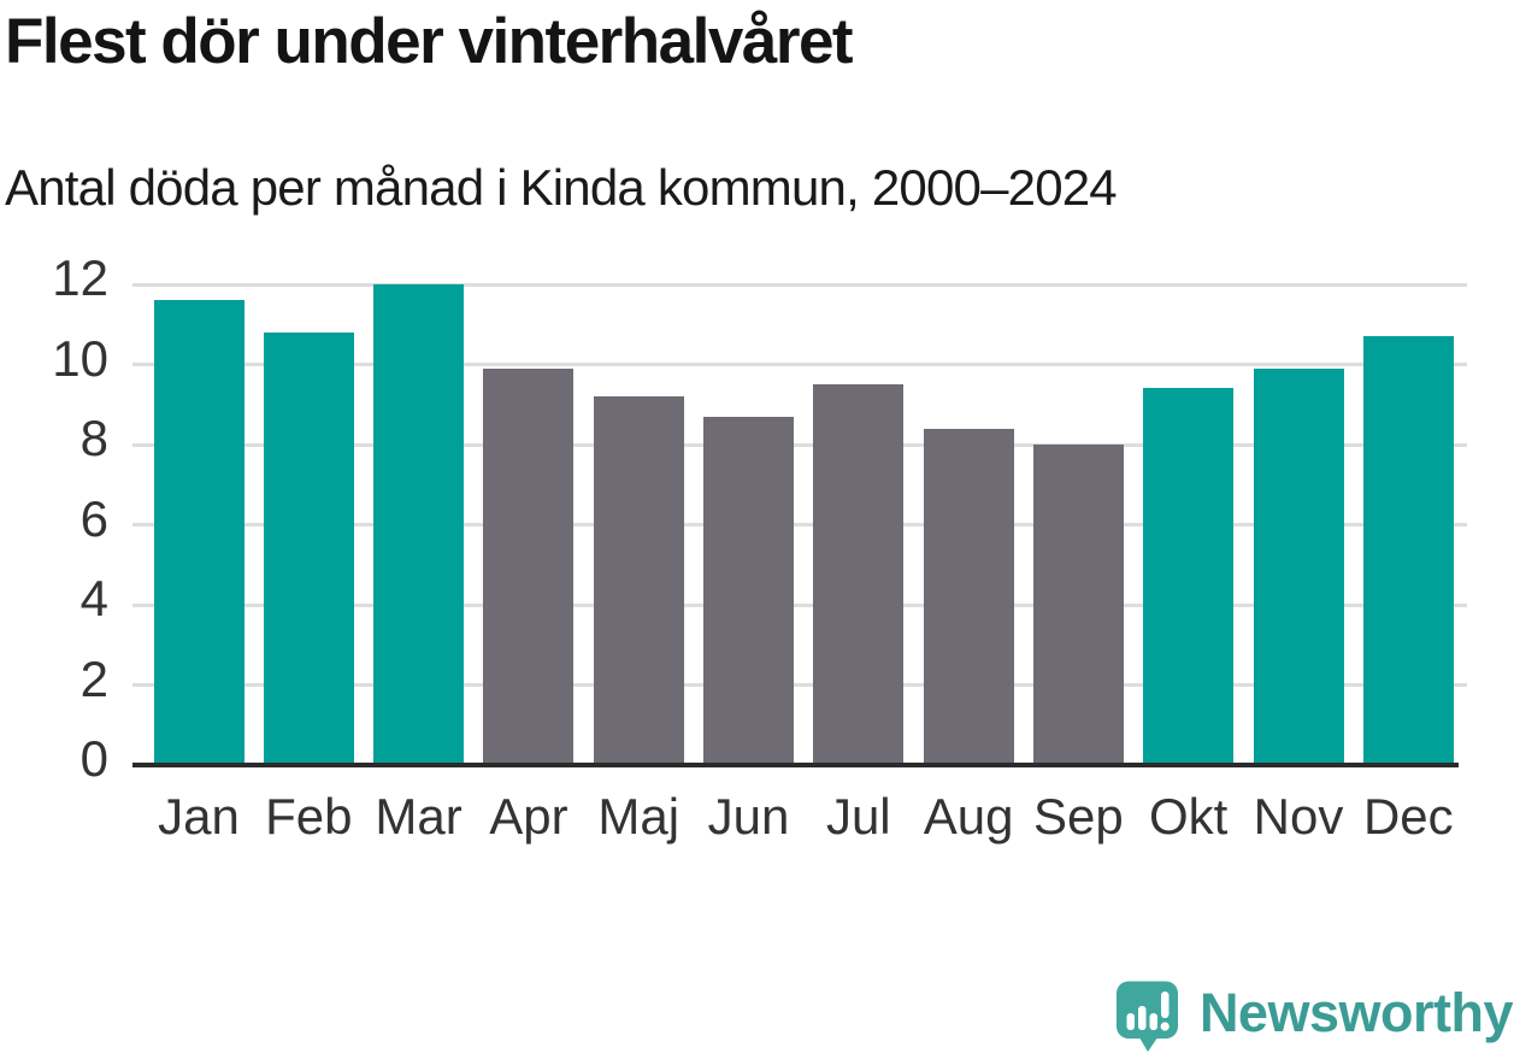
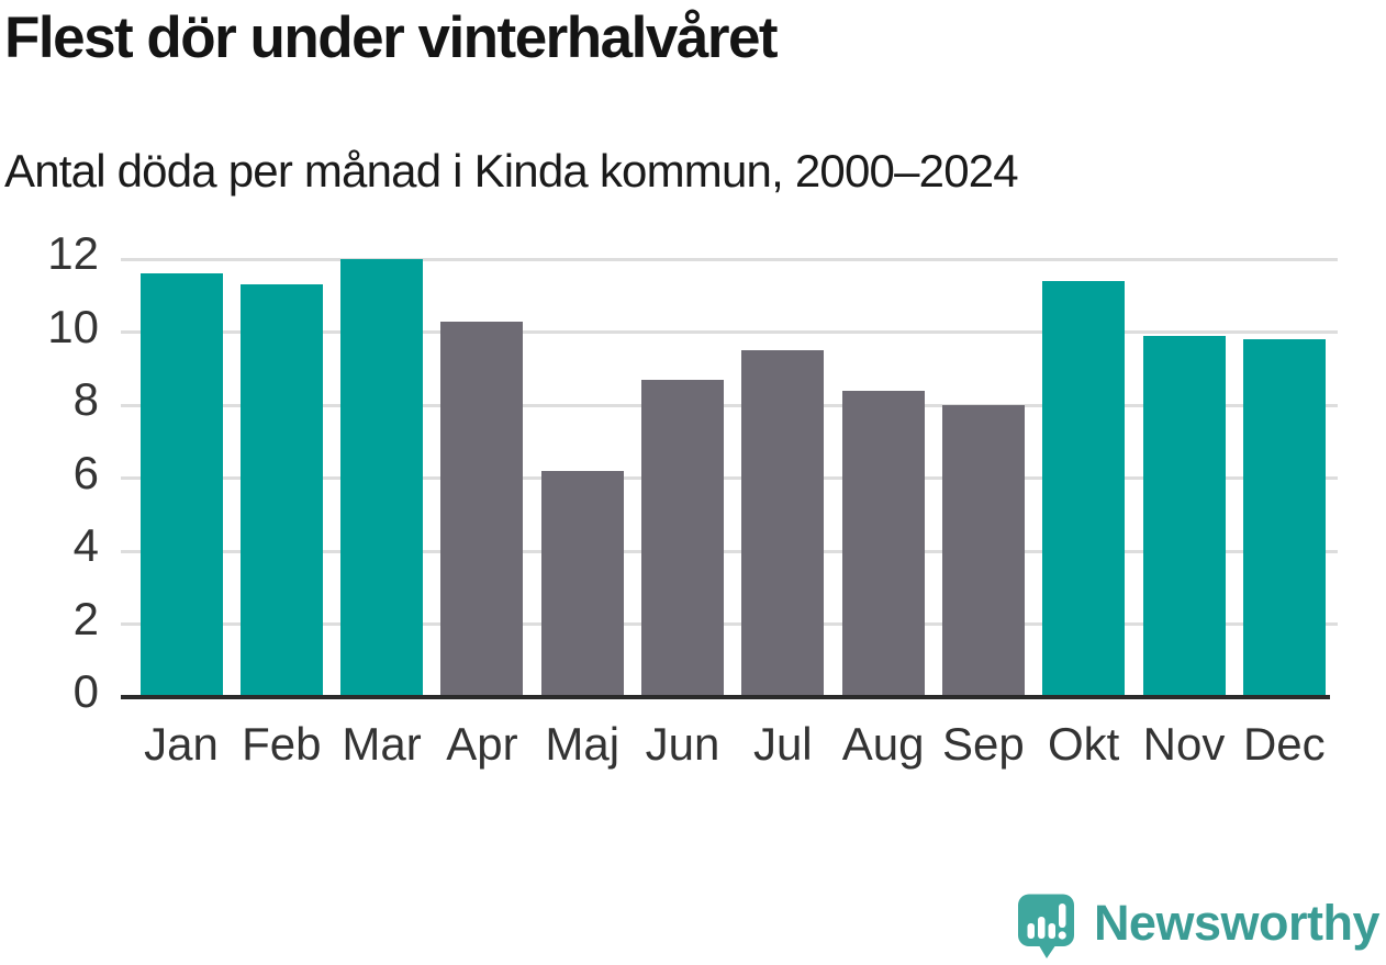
Feb: 10.8 -> 11.3
Apr: 9.9 -> 10.3
Maj: 9.2 -> 6.2
Okt: 9.4 -> 11.4
Dec: 10.7 -> 9.8
